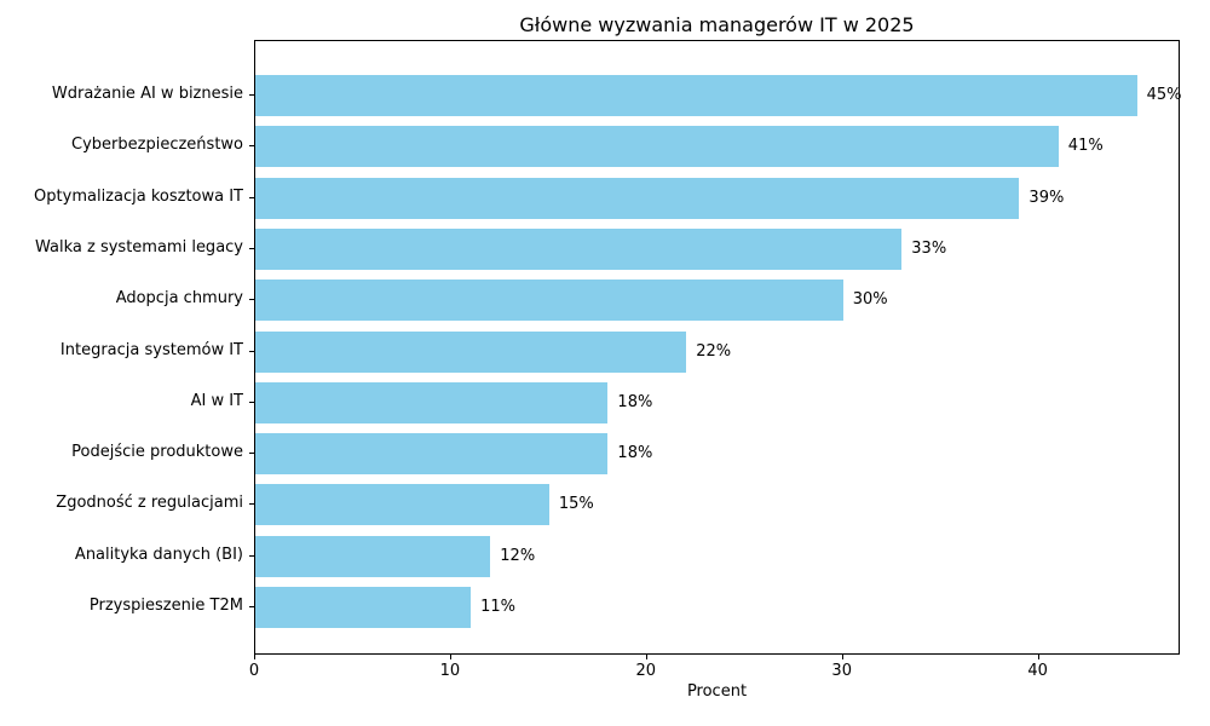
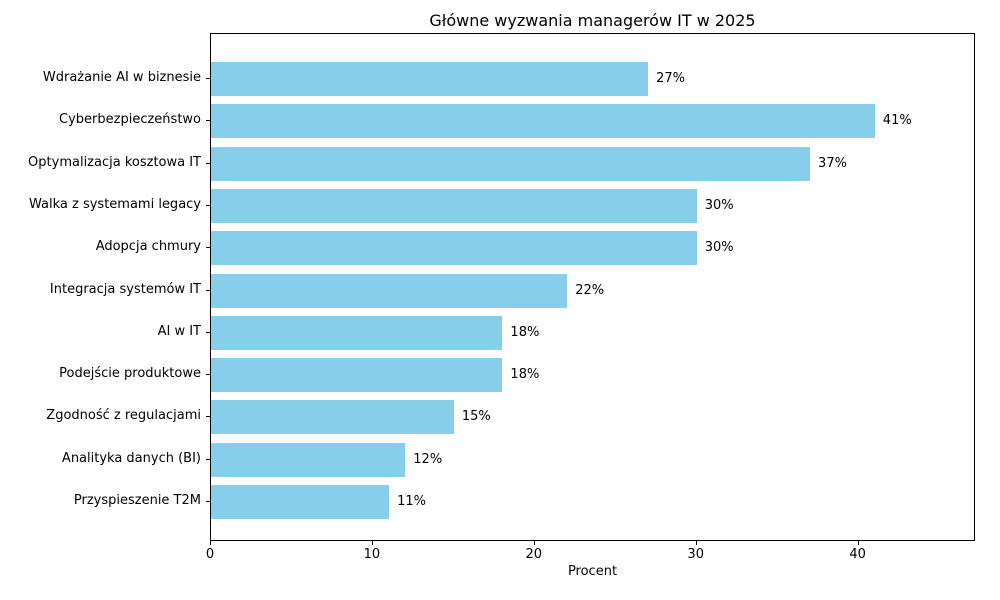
Wdrażanie AI w biznesie: 45% -> 27%
Optymalizacja kosztowa IT: 39% -> 37%
Walka z systemami legacy: 33% -> 30%
